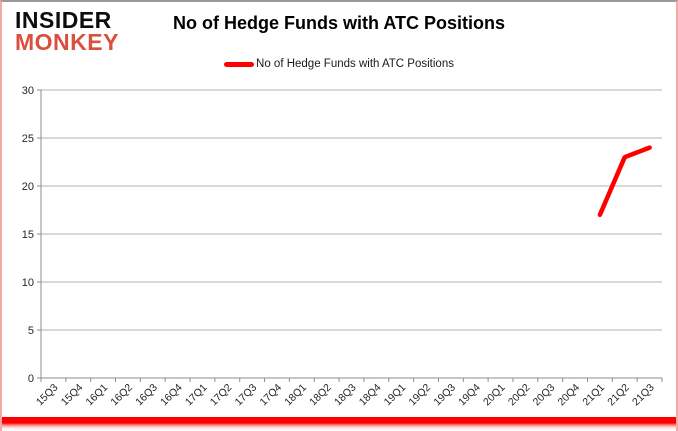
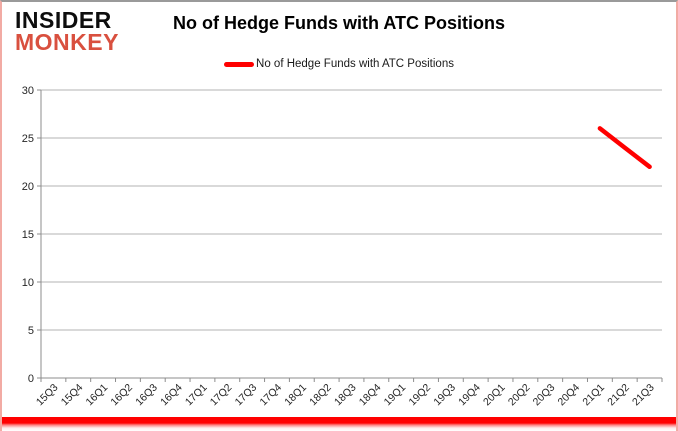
21Q1: 17 -> 26
21Q2: 23 -> 24
21Q3: 24 -> 22
